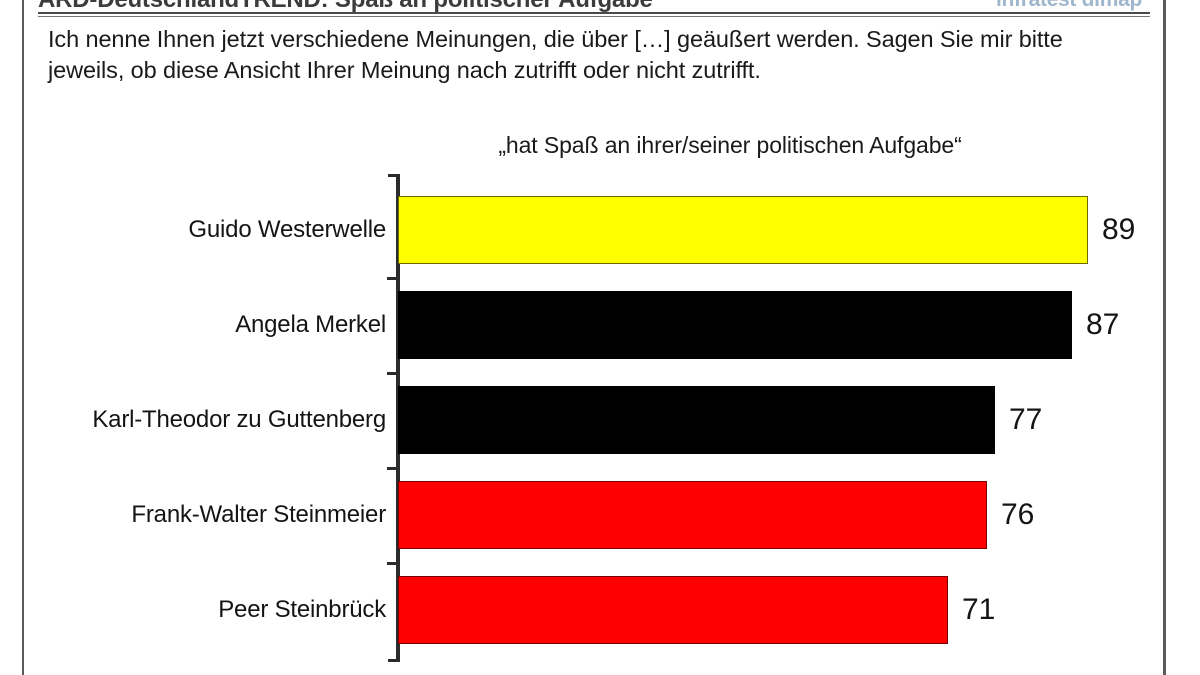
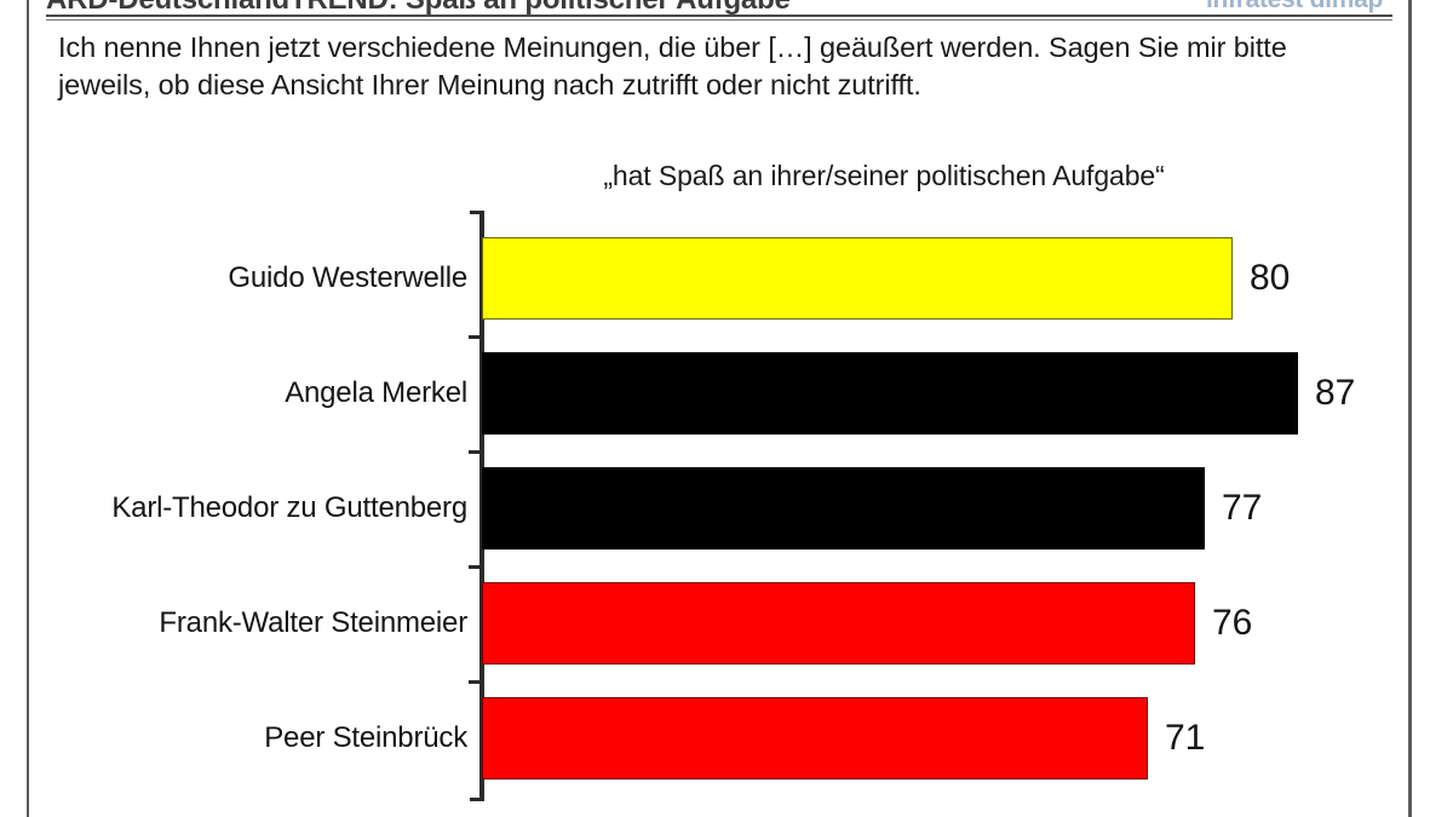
Guido Westerwelle: 89 -> 80
